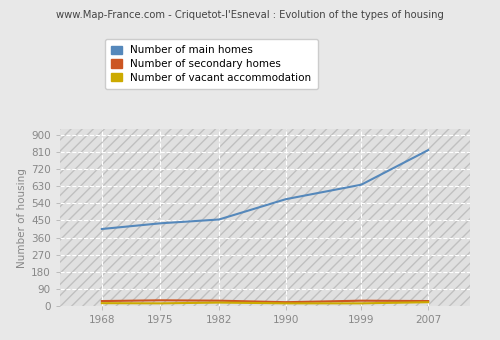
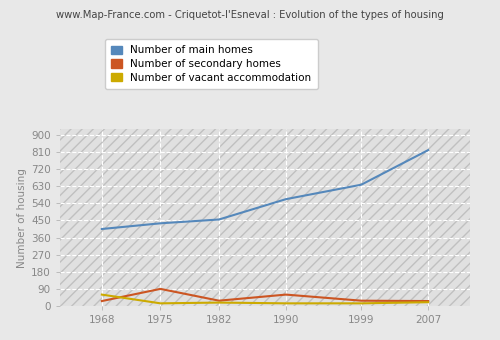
Number of vacant accommodation/1968: 20 -> 60
Number of secondary homes/1975: 30 -> 90
Number of secondary homes/1990: 20 -> 60
